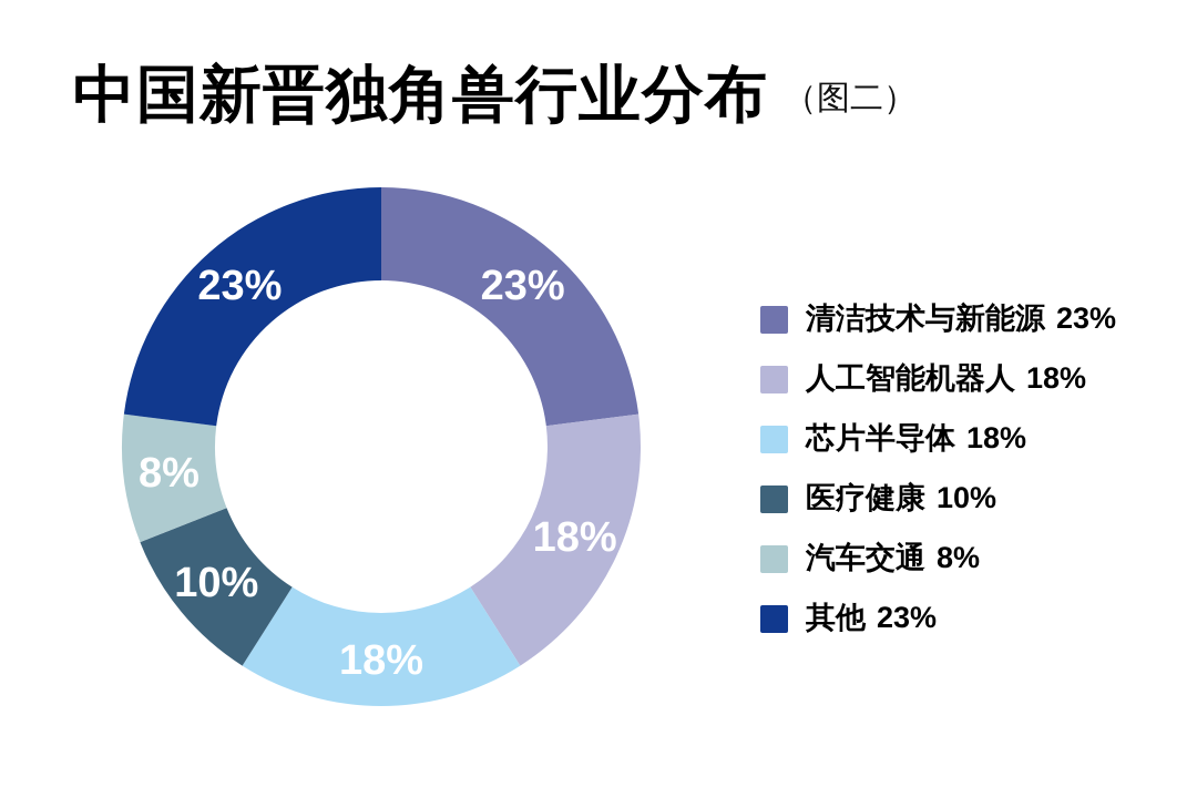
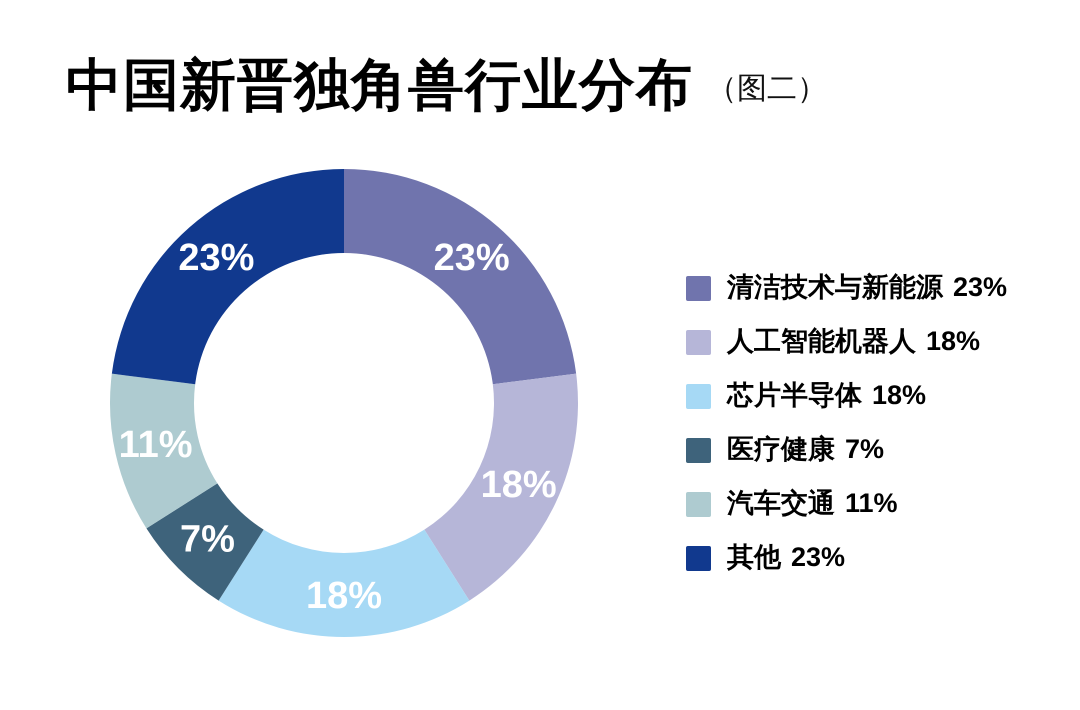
医疗健康: 10% -> 7%
汽车交通: 8% -> 11%
